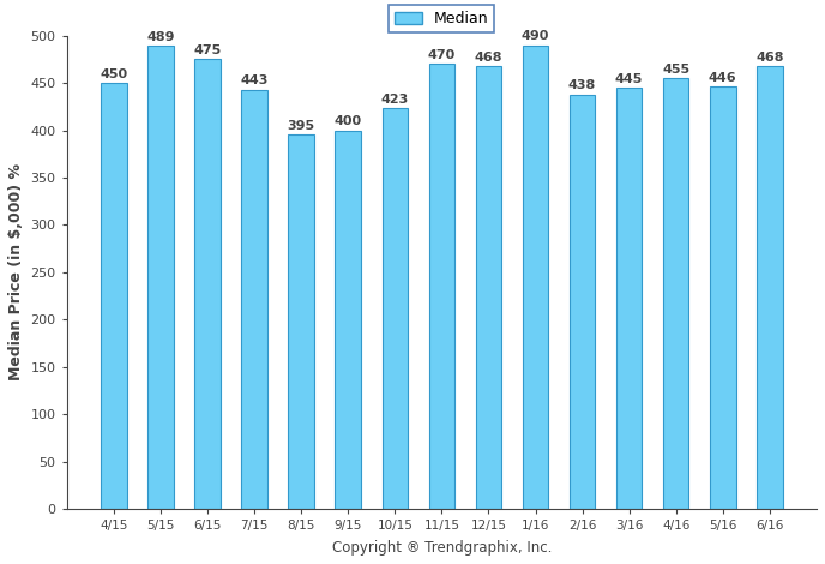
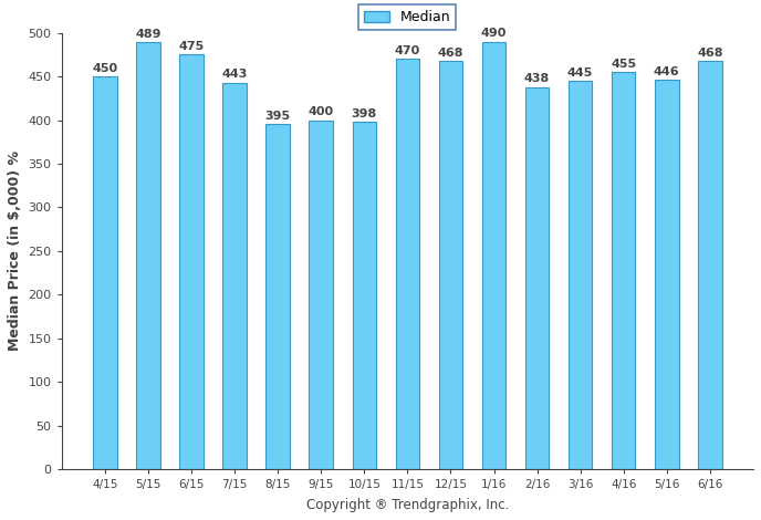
10/15: 423 -> 398
